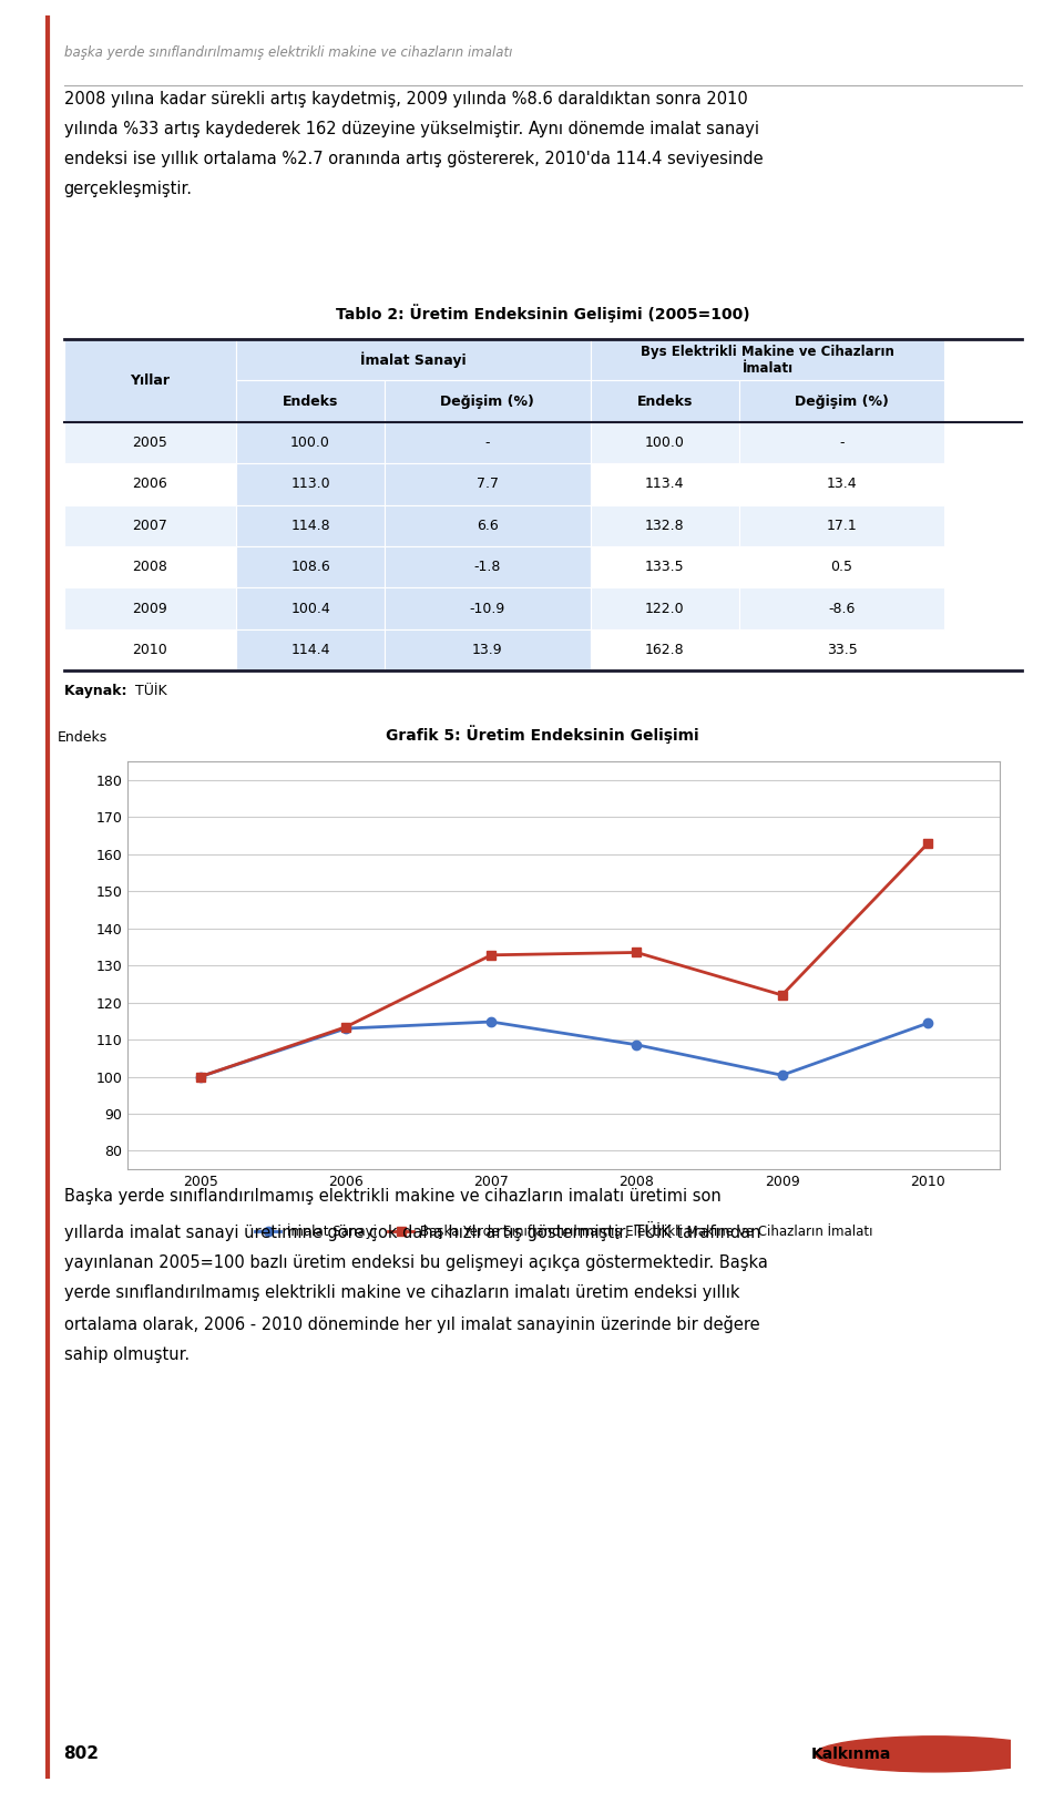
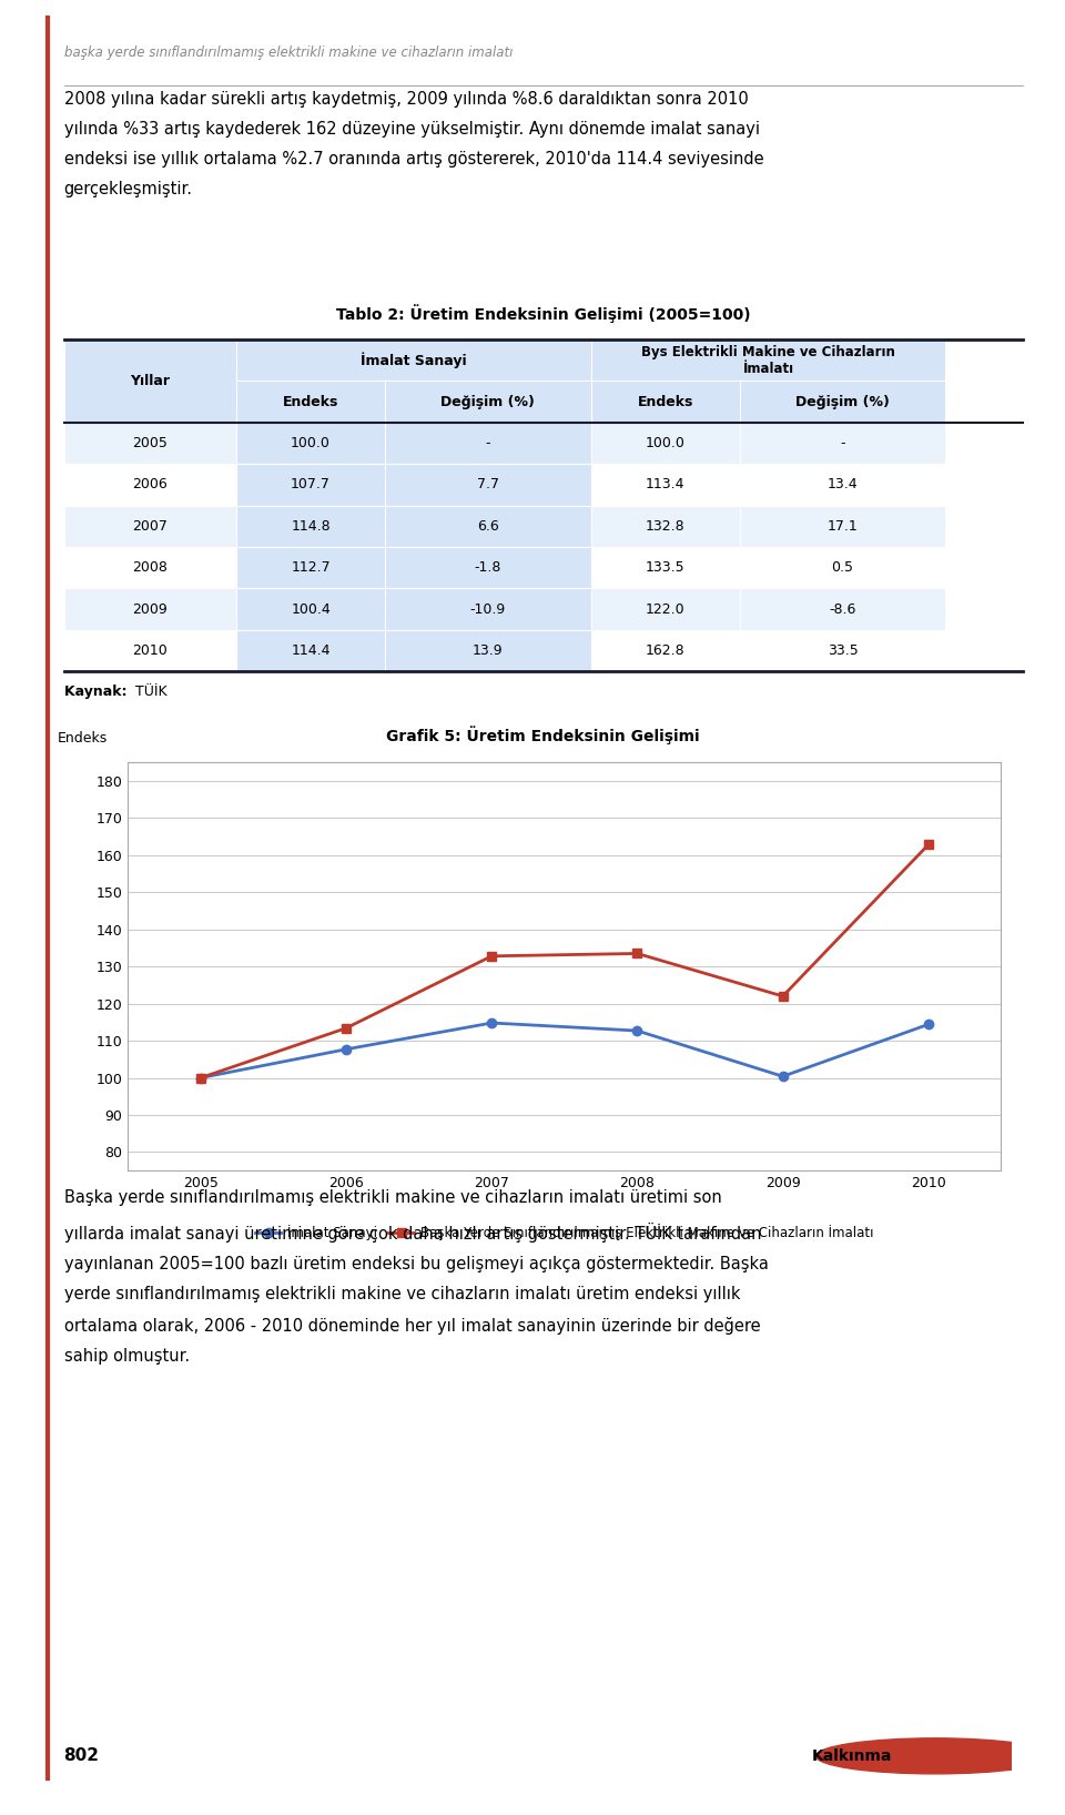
İmalat Sanayi/2006: 113.0 -> 107.7
İmalat Sanayi/2008: 108.6 -> 112.7
